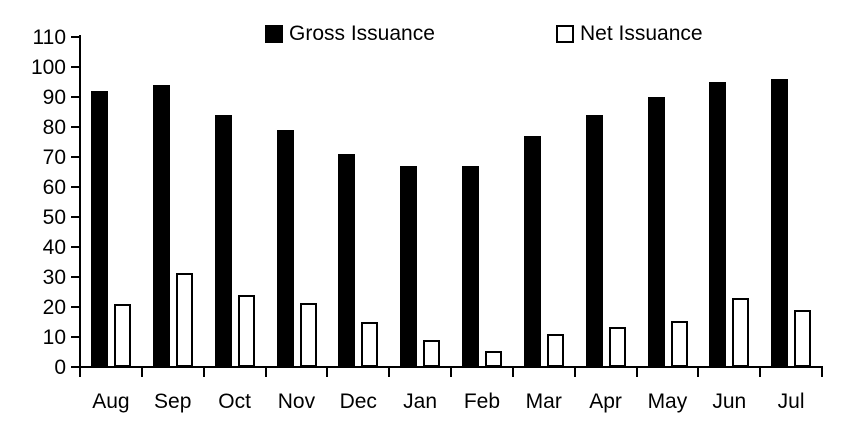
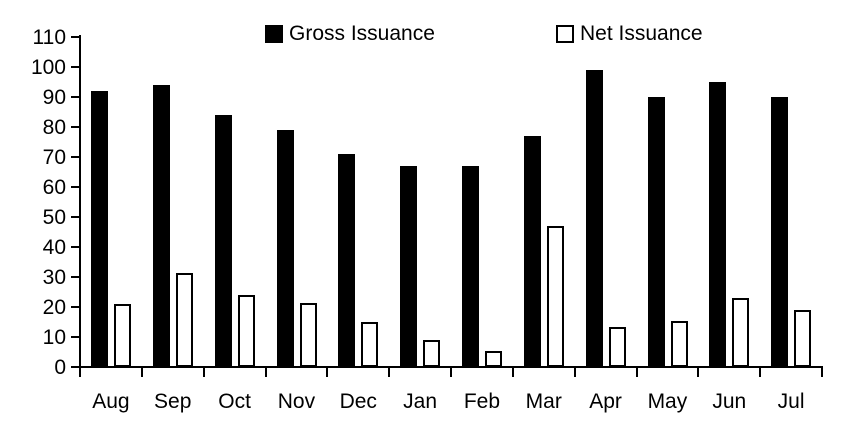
Net Issuance/Mar: 11 -> 47
Gross Issuance/Apr: 84 -> 99
Gross Issuance/Jul: 96 -> 90
